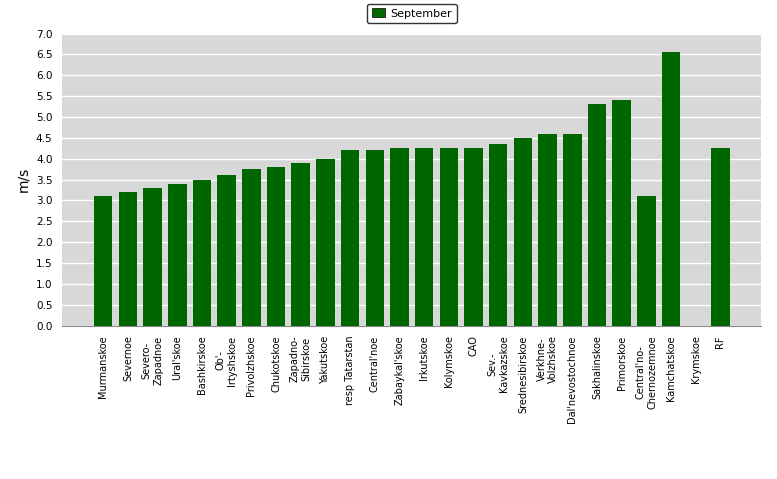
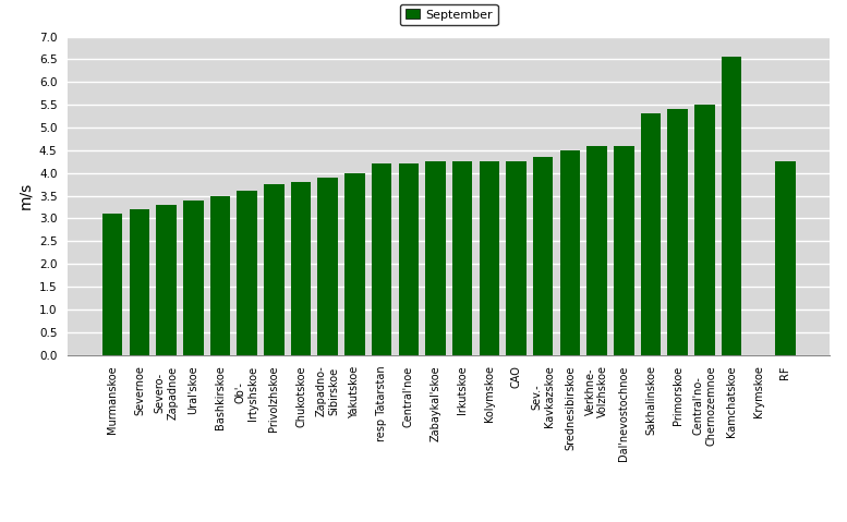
Central'no- Chernozemnoe: 3.10 -> 5.50
